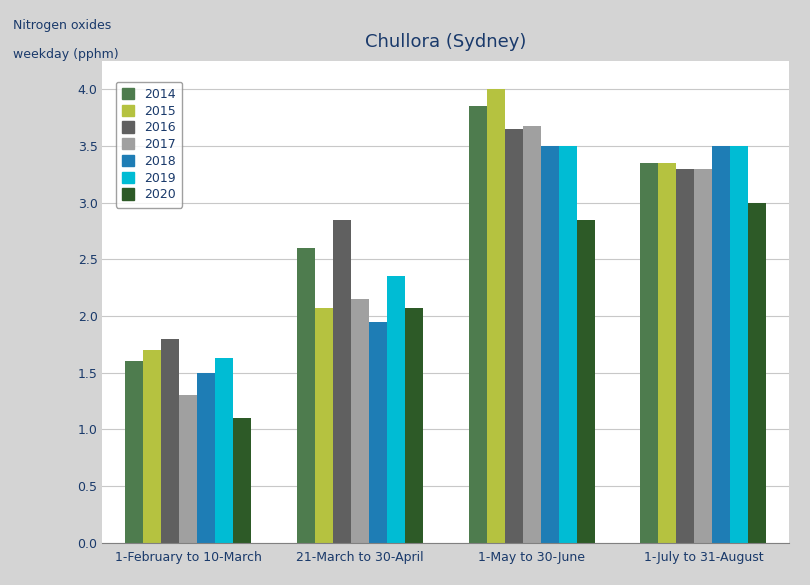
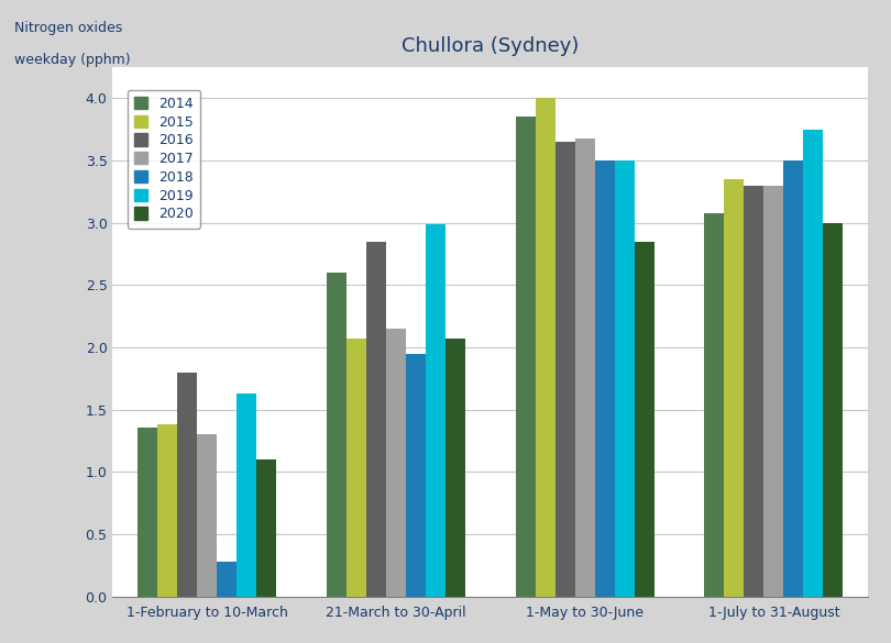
2014/1-February to 10-March: 1.60 -> 1.36
2015/1-February to 10-March: 1.70 -> 1.38
2018/1-February to 10-March: 1.50 -> 0.28
2019/21-March to 30-April: 2.35 -> 2.99
2014/1-July to 31-August: 3.35 -> 3.08
2019/1-July to 31-August: 3.50 -> 3.75
